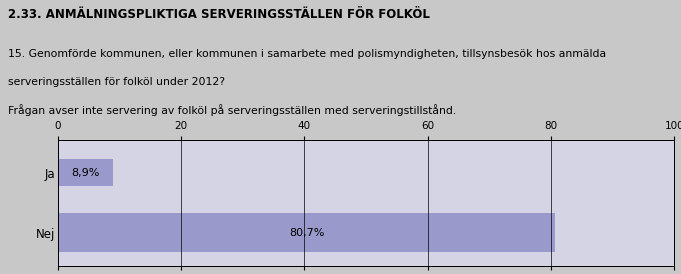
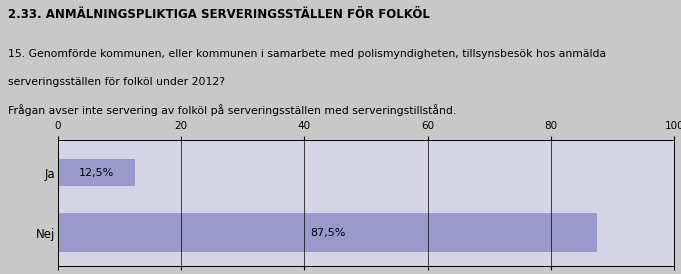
Ja: 8,9% -> 12,5%
Nej: 80,7% -> 87,5%
